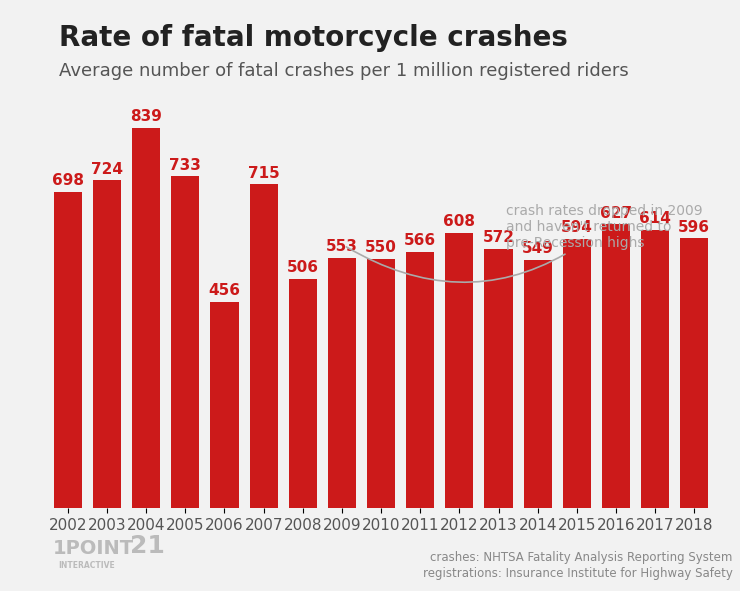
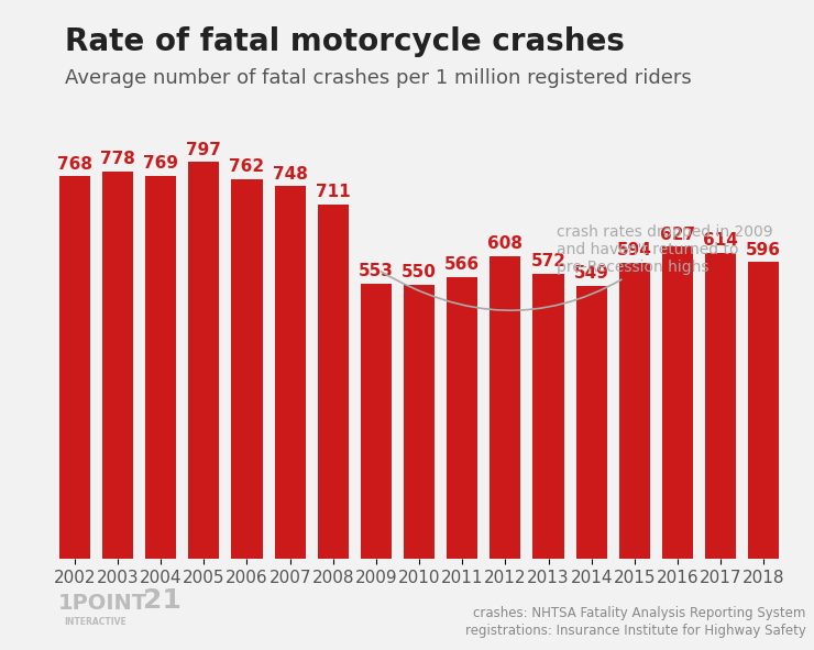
2002: 698 -> 768
2003: 724 -> 778
2004: 839 -> 769
2005: 733 -> 797
2006: 456 -> 762
2007: 715 -> 748
2008: 506 -> 711
